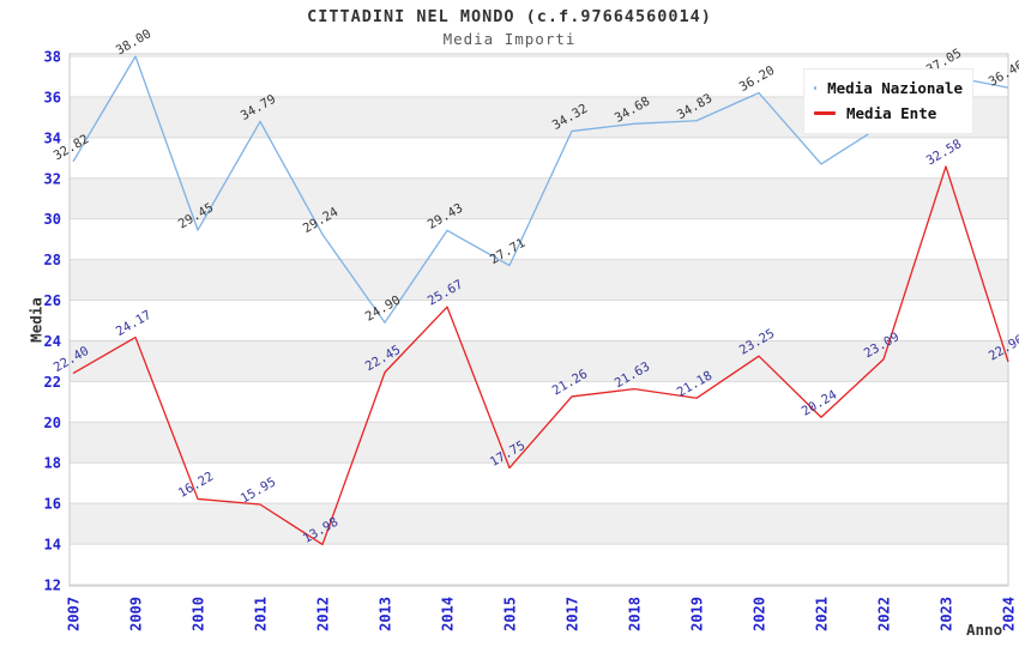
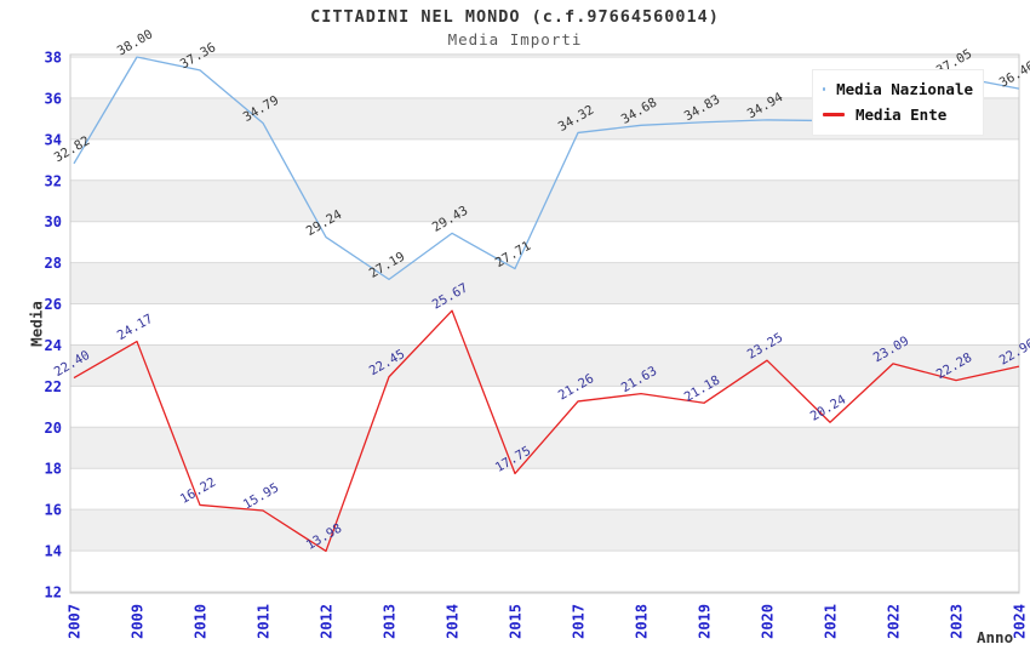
Media Nazionale/2010: 29.45 -> 37.36
Media Nazionale/2013: 24.90 -> 27.19
Media Nazionale/2020: 36.20 -> 34.94
Media Nazionale/2021: 32.7 -> 34.9
Media Ente/2023: 32.58 -> 22.28
